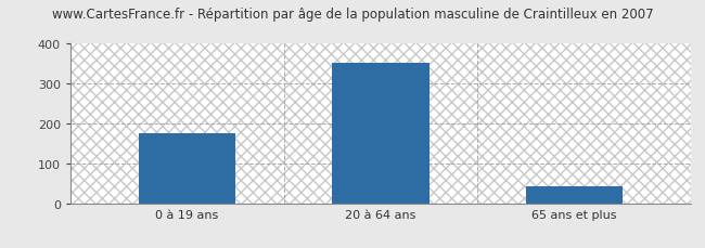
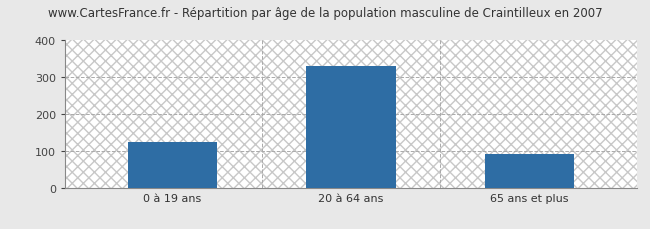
0 à 19 ans: 176 -> 125
20 à 64 ans: 352 -> 330
65 ans et plus: 42 -> 90
